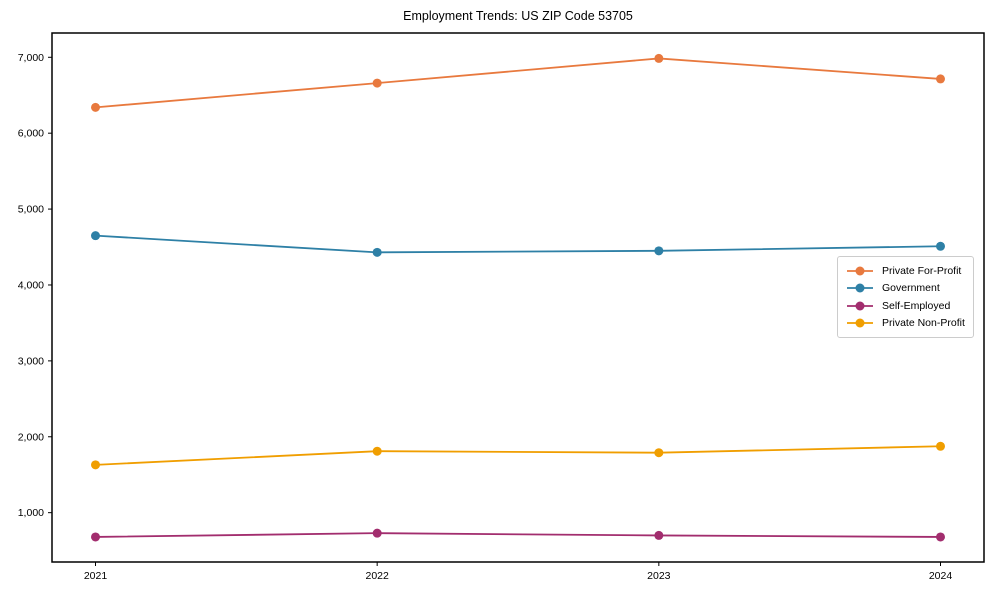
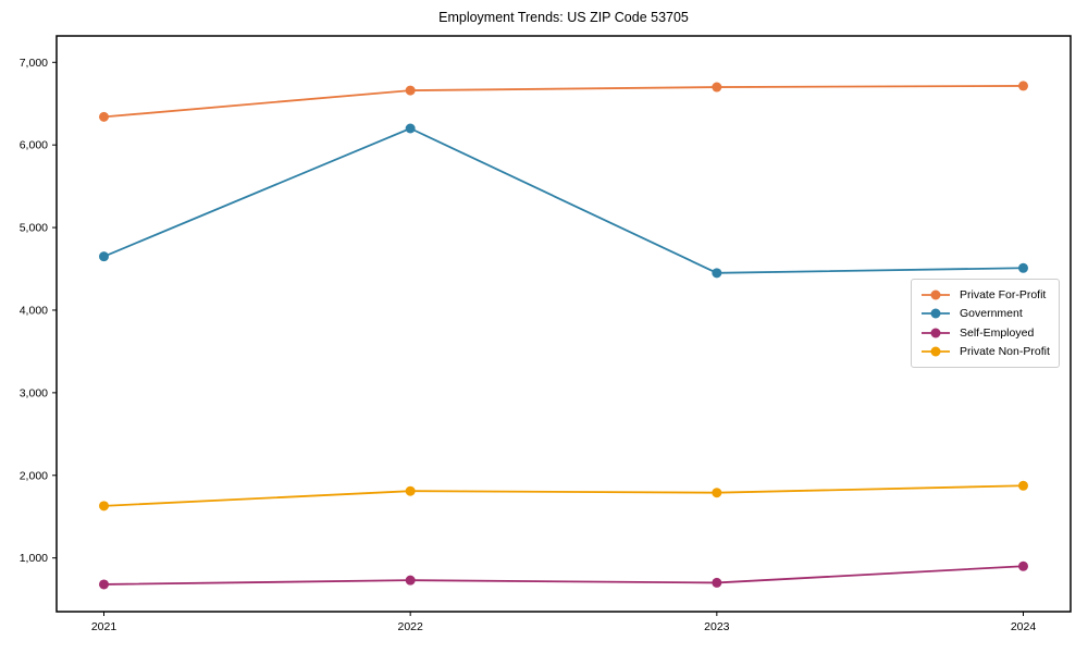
Government/2022: 4400 -> 6200
Private For-Profit/2023: 7000 -> 6700
Self-Employed/2024: 700 -> 900
